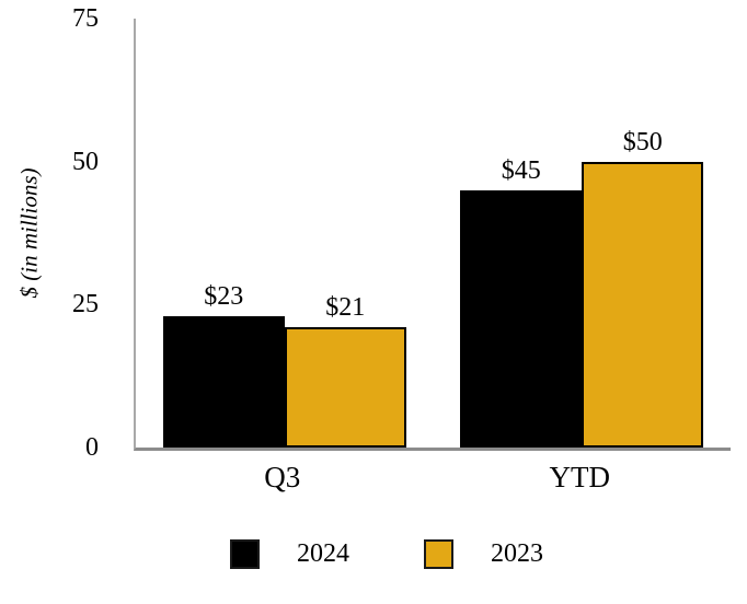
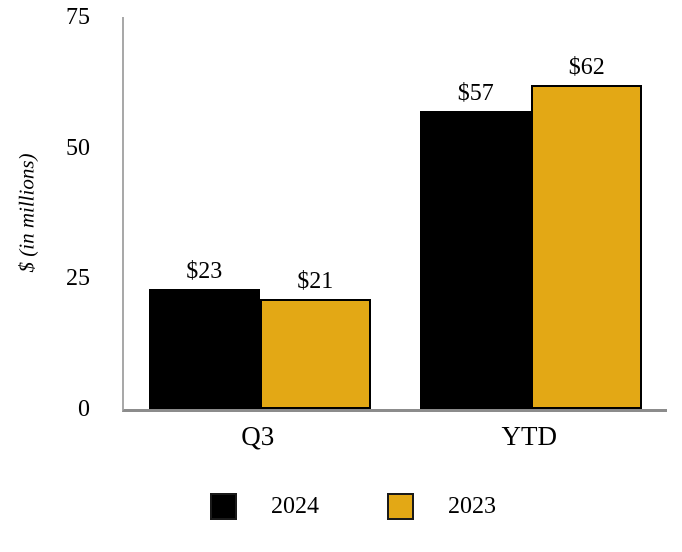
2024/YTD: $45 -> $57
2023/YTD: $50 -> $62
